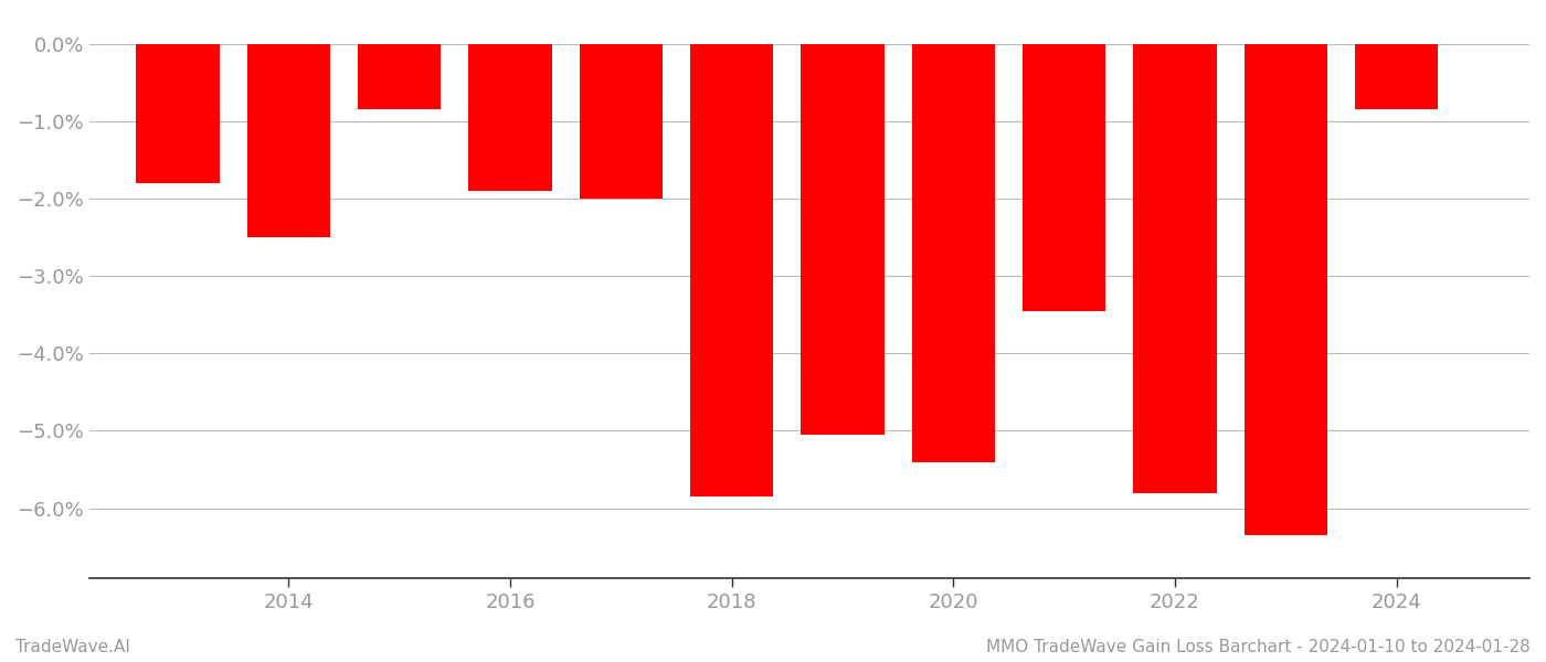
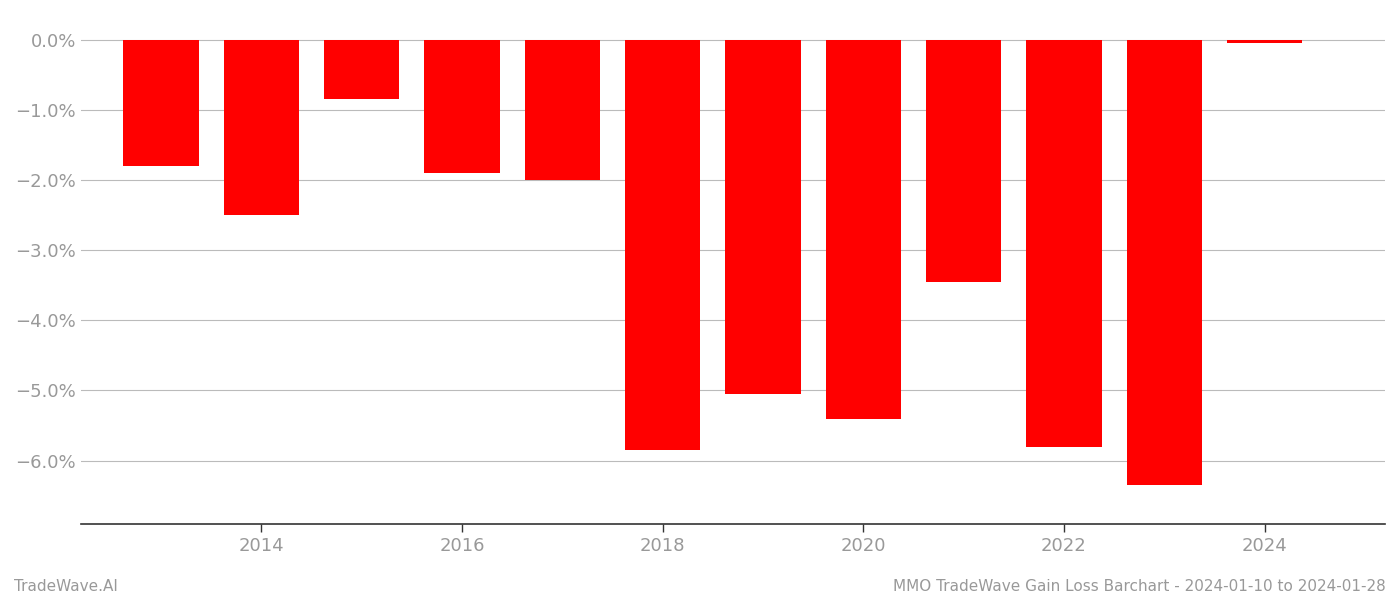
2024: -0.84% -> -0.05%
